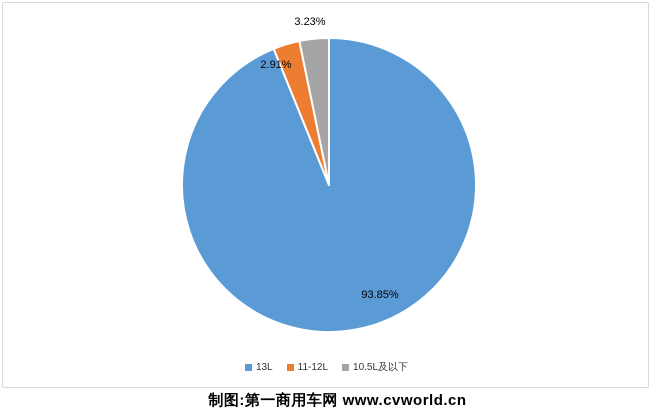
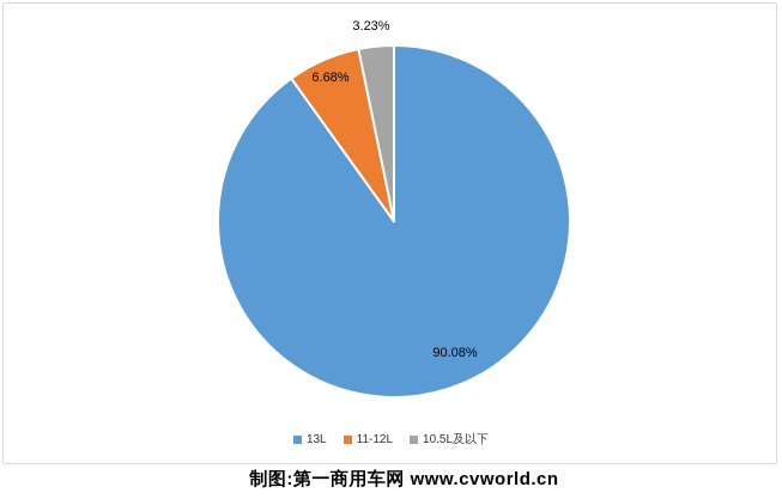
13L: 93.85% -> 90.08%
11-12L: 2.91% -> 6.68%
